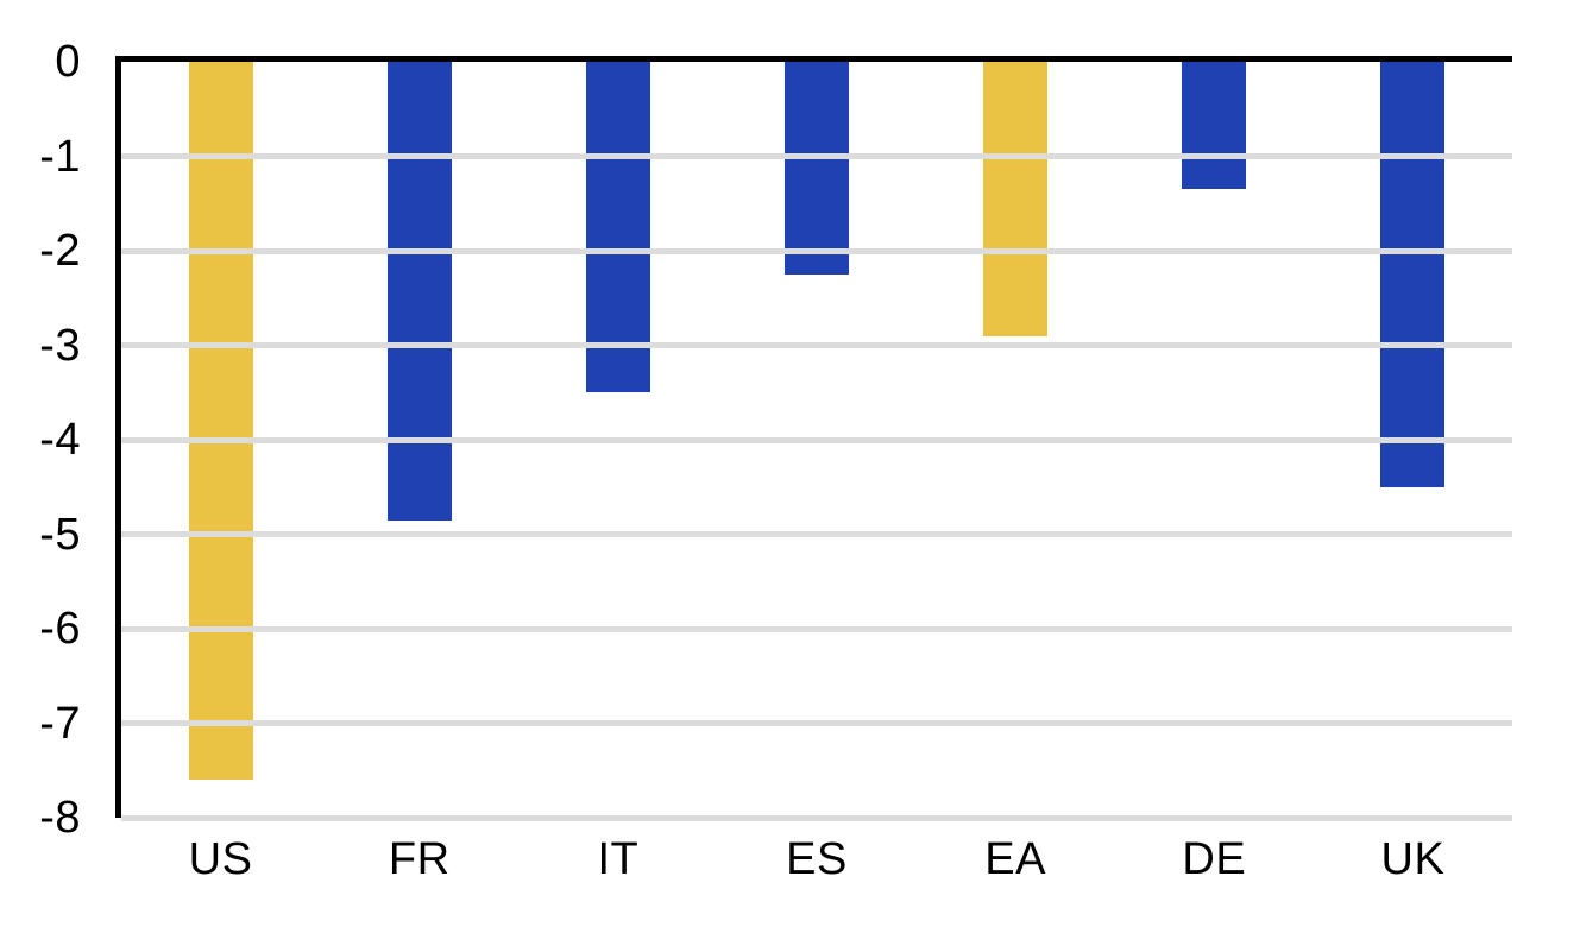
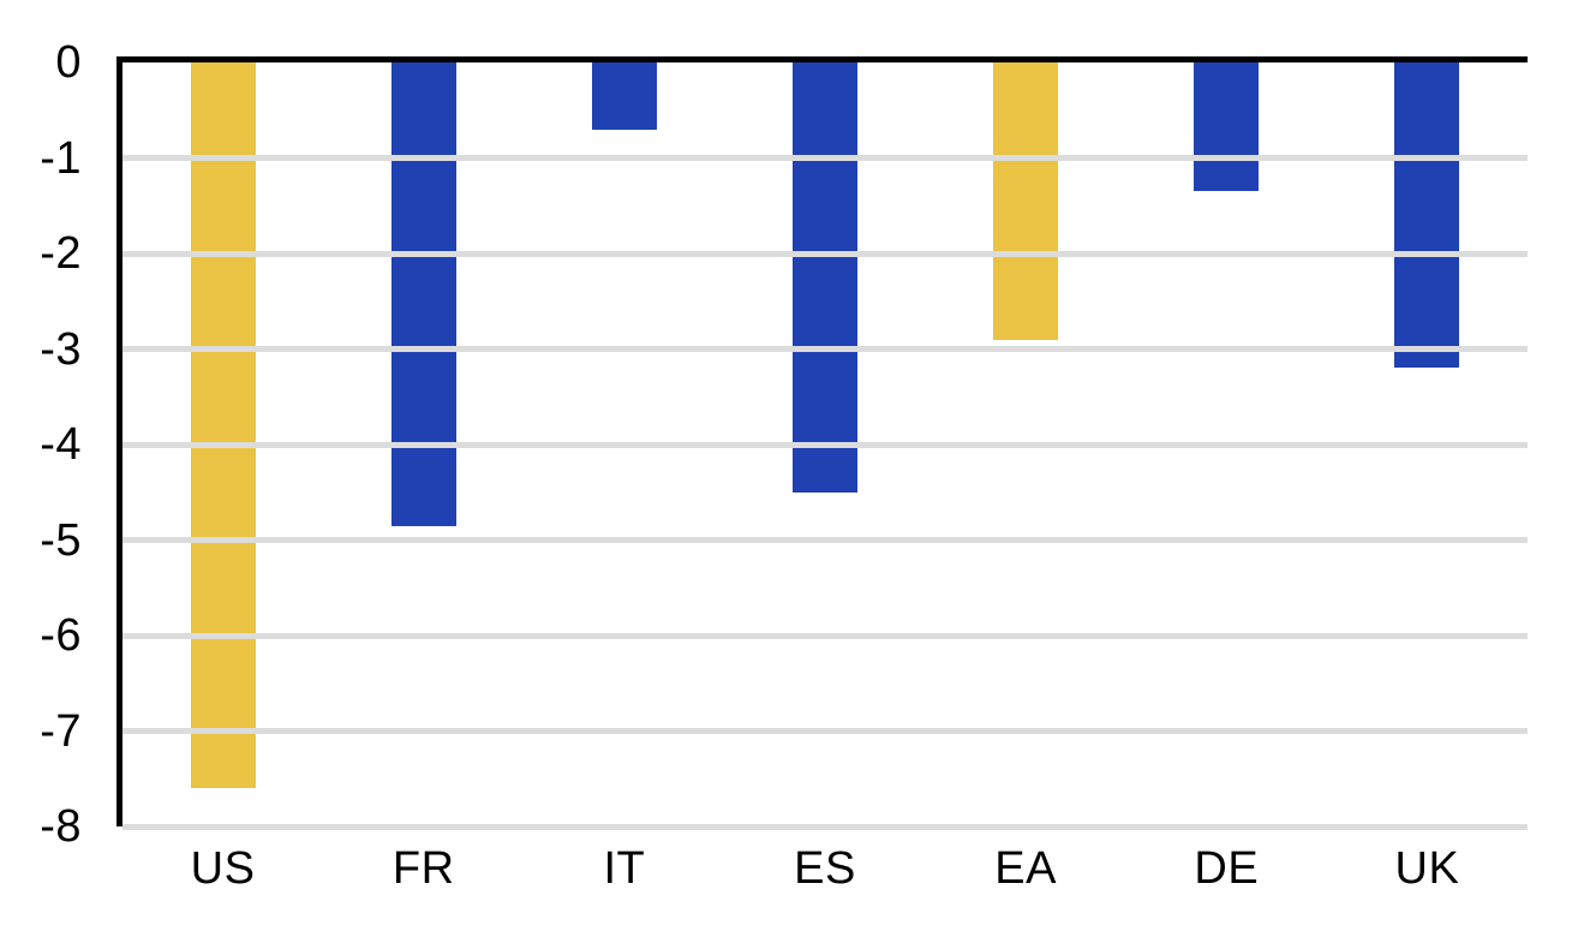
IT: -3.5 -> -0.7
ES: -2.2 -> -4.5
UK: -4.5 -> -3.2
